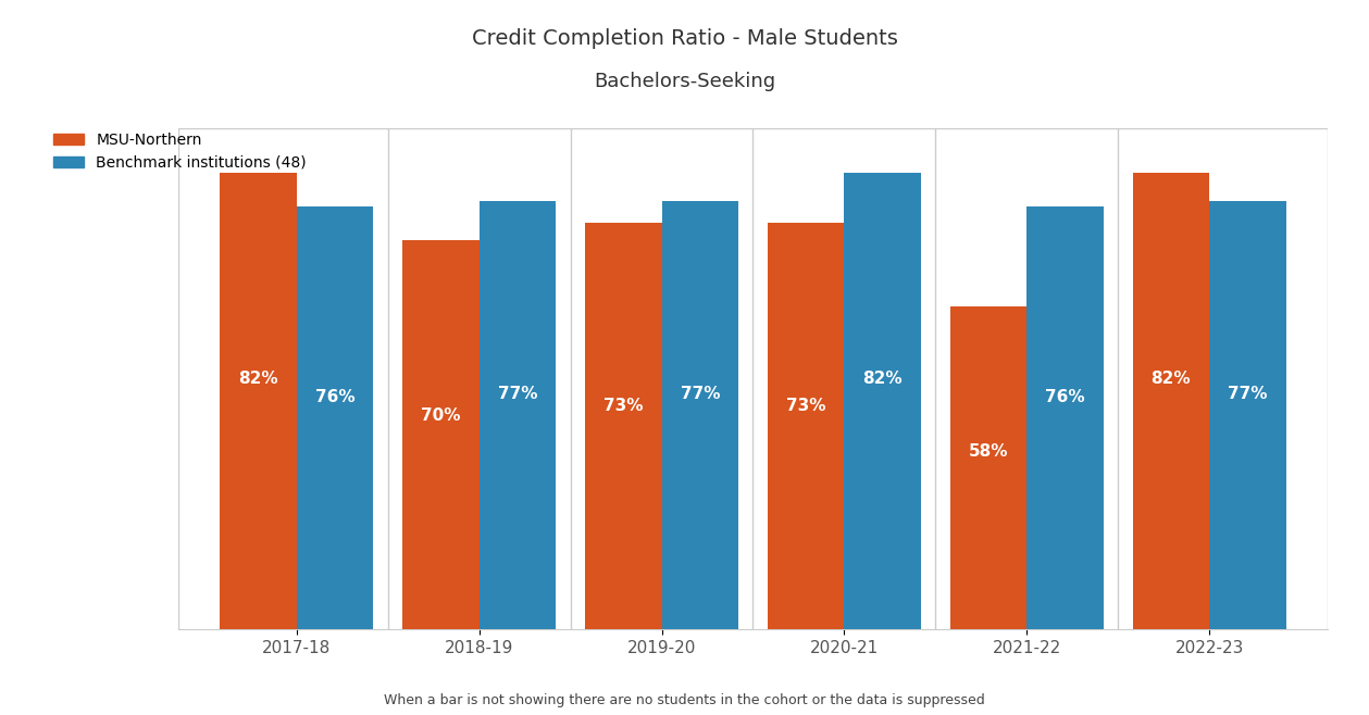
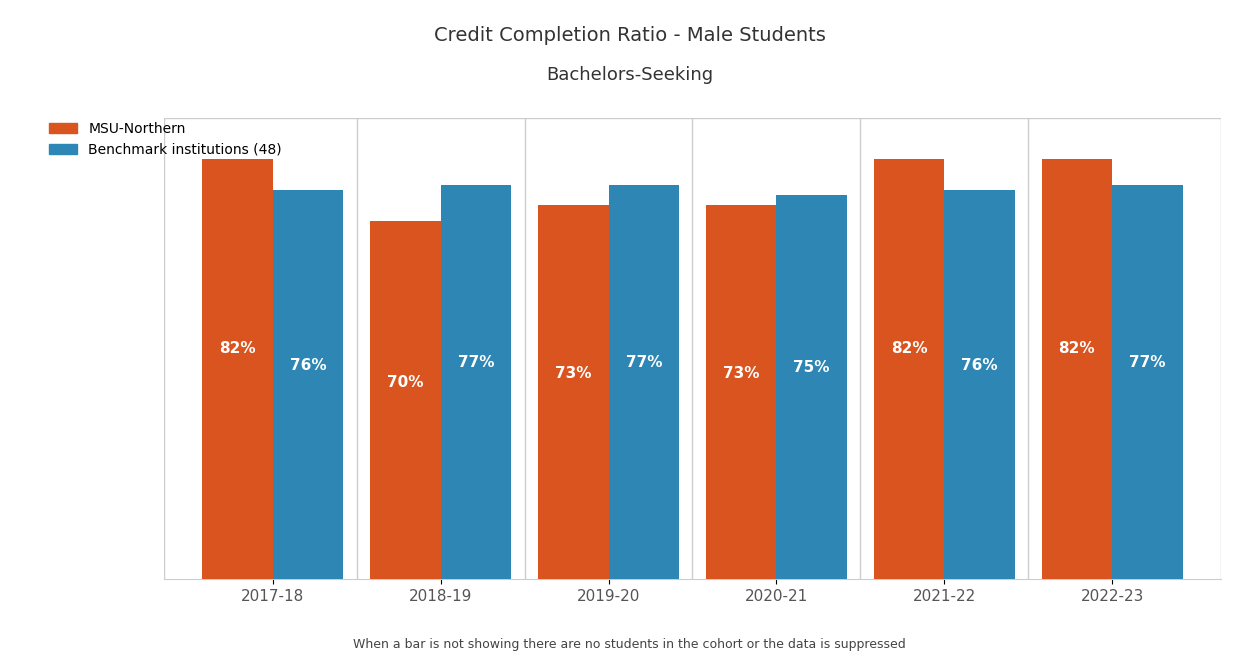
Benchmark institutions (48)/2020-21: 82% -> 75%
MSU-Northern/2021-22: 58% -> 82%
